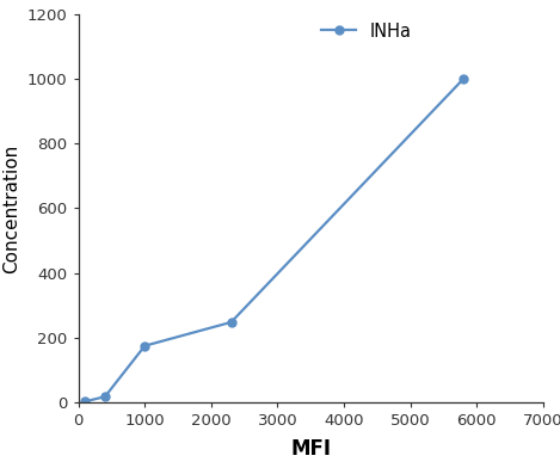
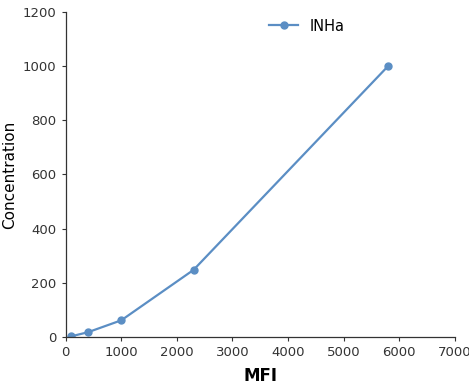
1000: 175 -> 62
